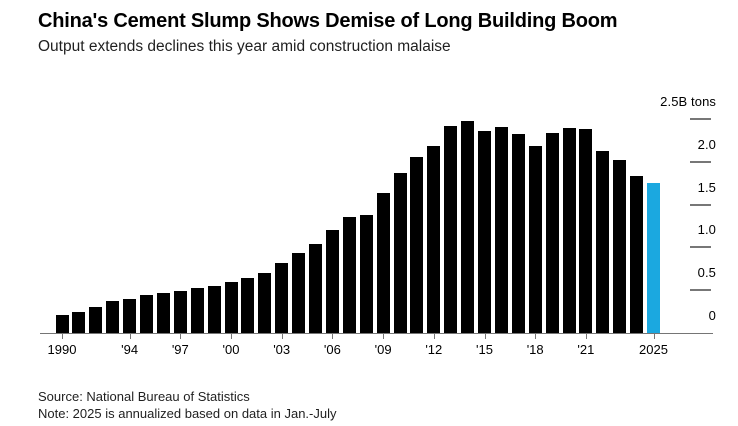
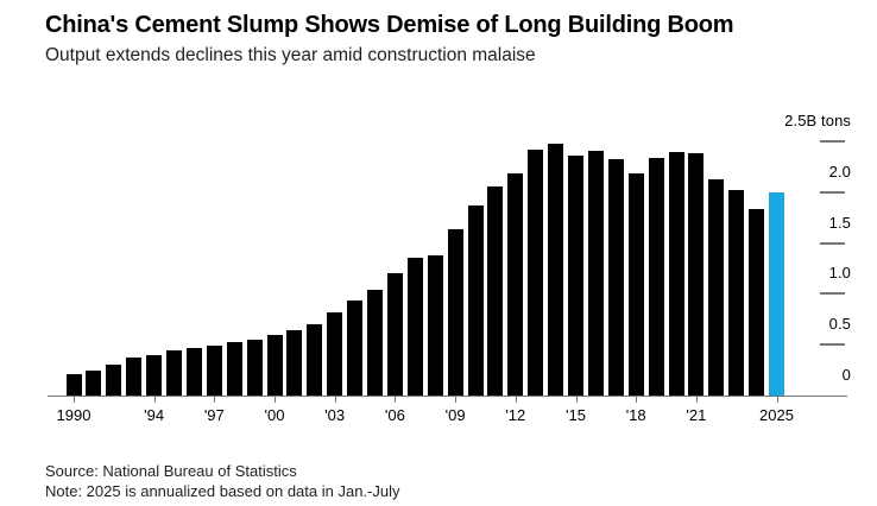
2025: 1.8 -> 2.0
